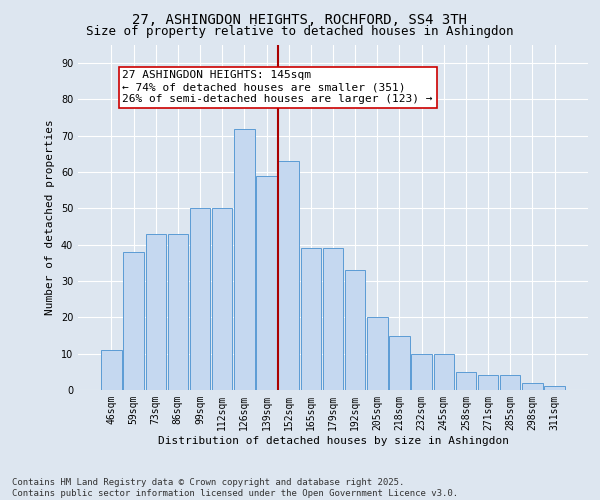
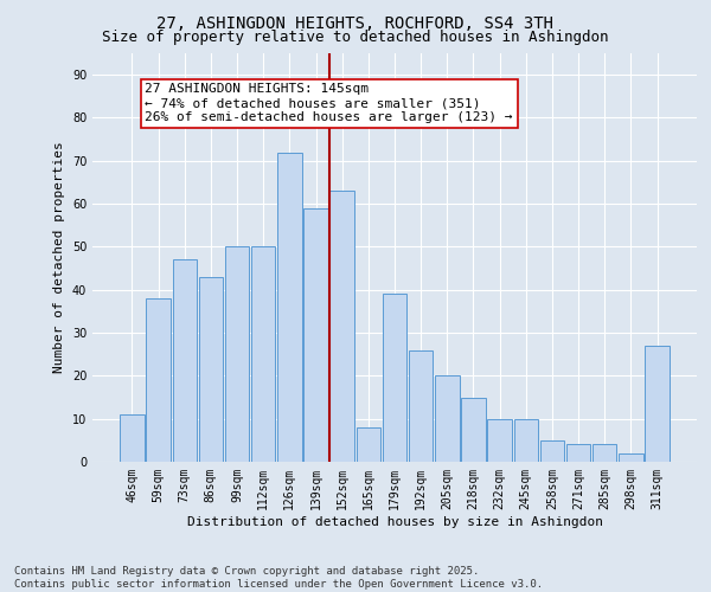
73sqm: 43 -> 47
165sqm: 39 -> 8
192sqm: 33 -> 26
311sqm: 1 -> 27
